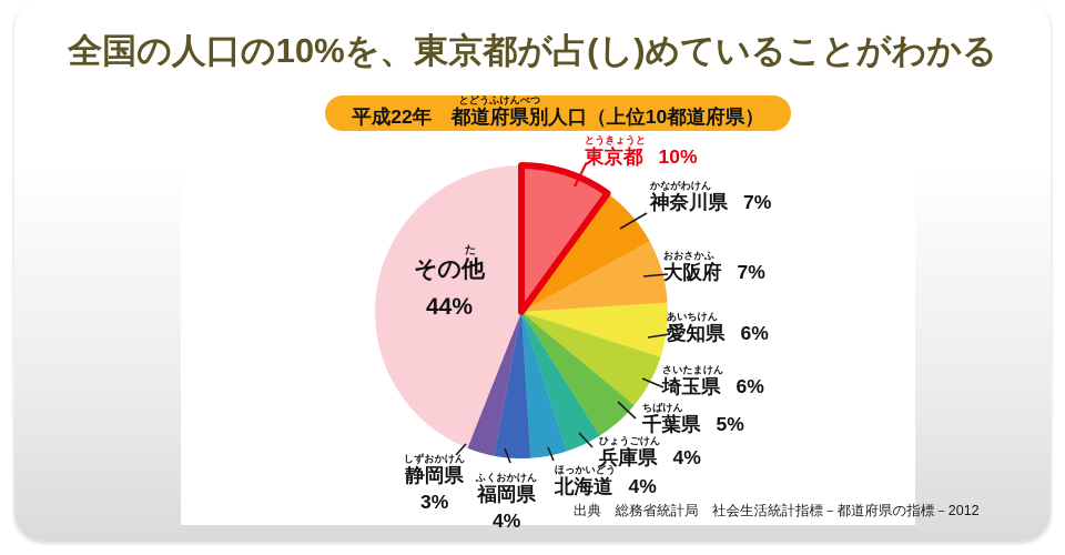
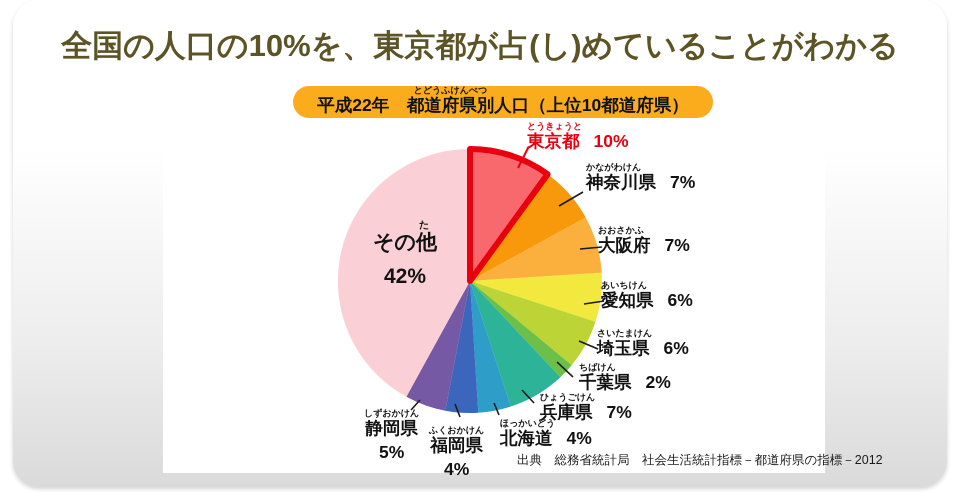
千葉県: 5% -> 2%
兵庫県: 4% -> 7%
静岡県: 3% -> 5%
その他: 44% -> 42%
